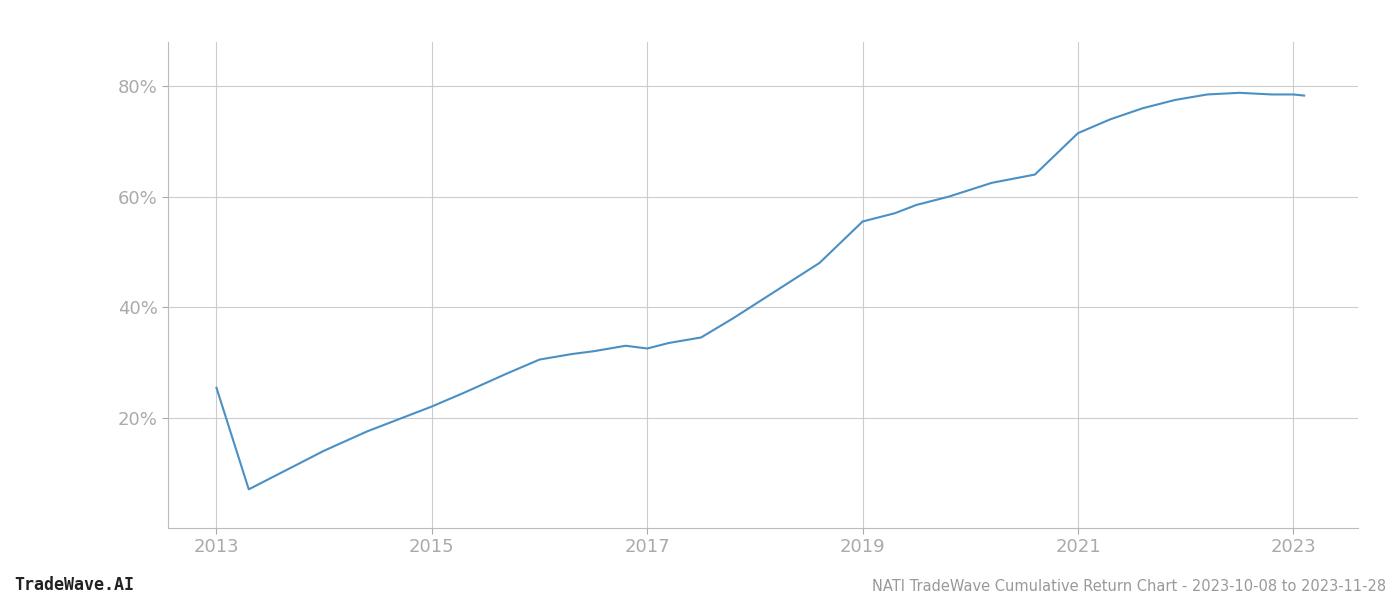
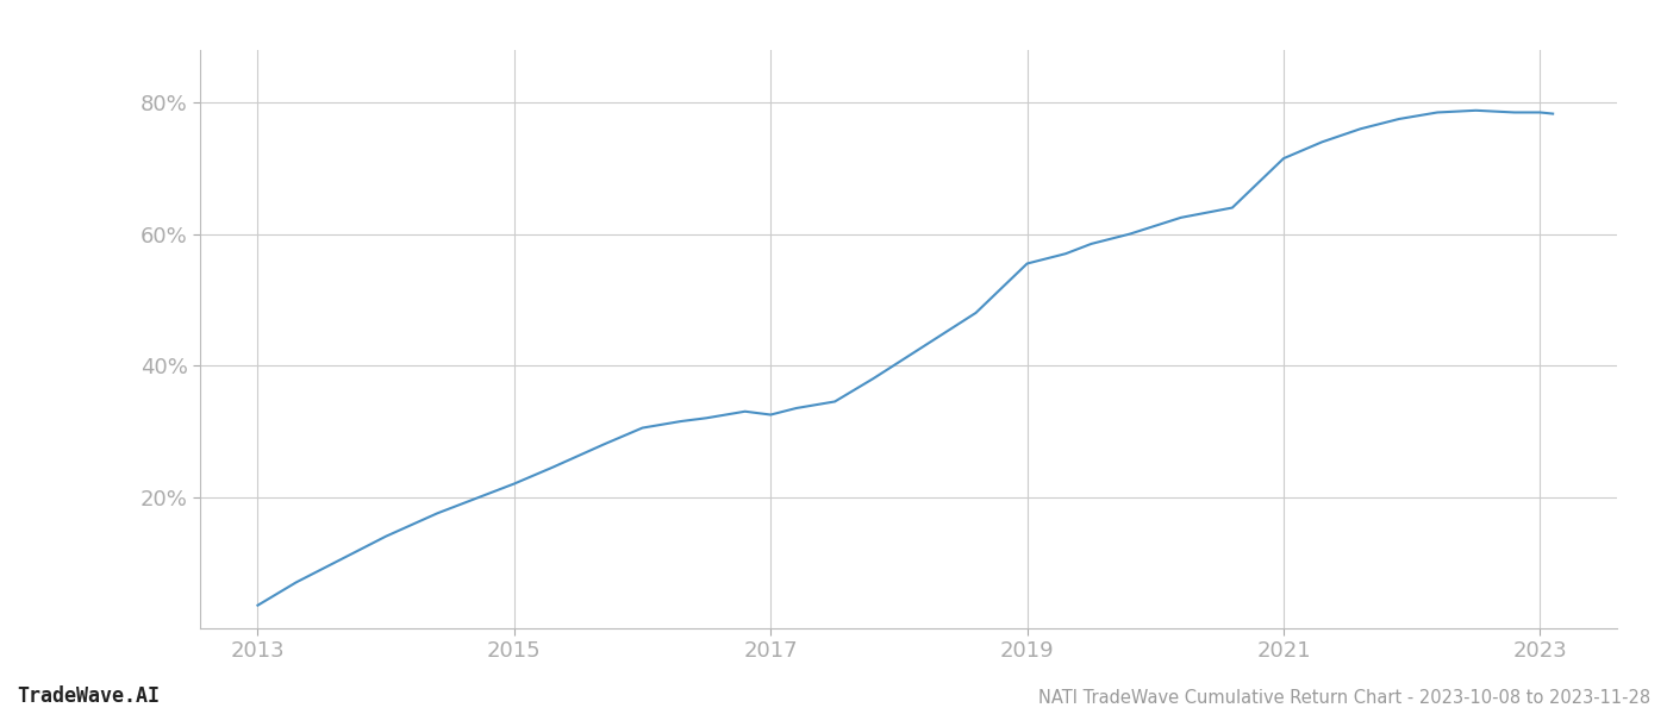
2013: 25.4% -> 3.5%
